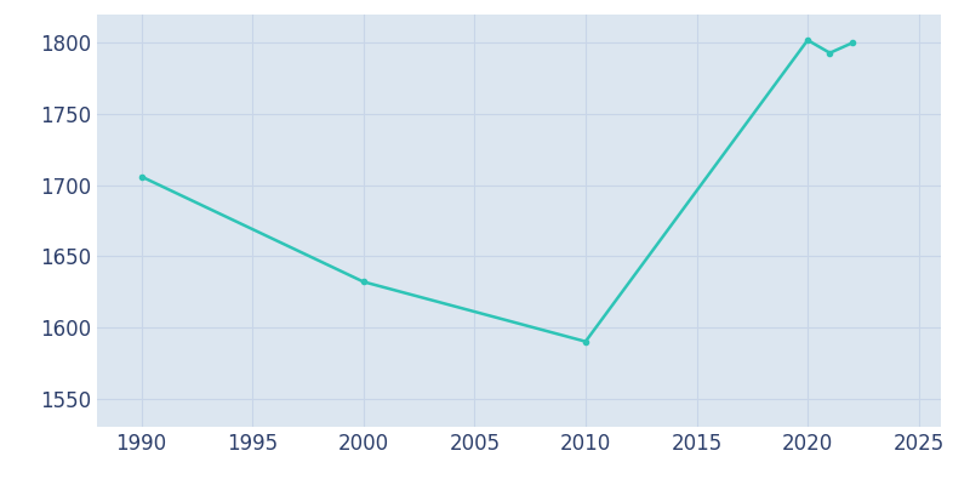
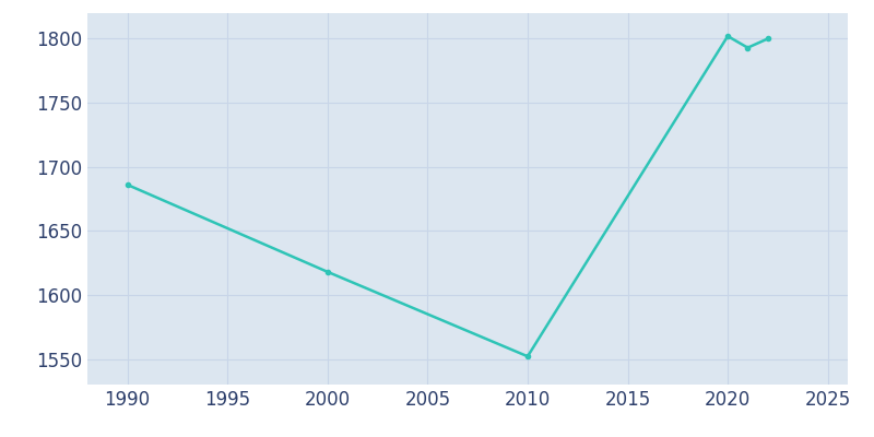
1990: 1706 -> 1686
2000: 1632 -> 1618
2010: 1590 -> 1552
